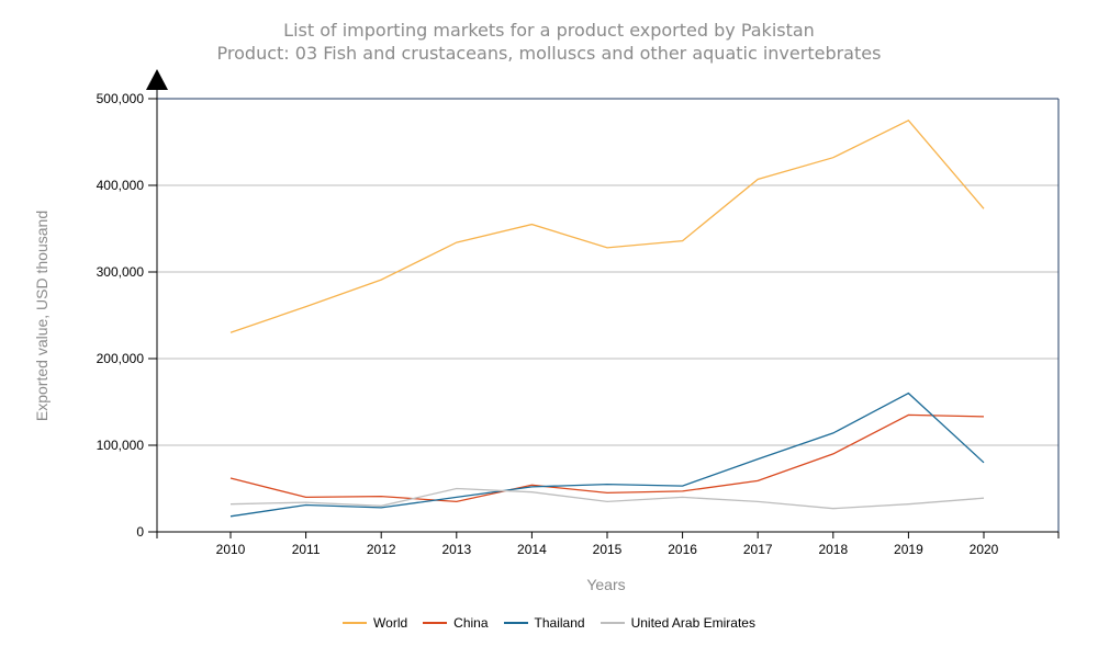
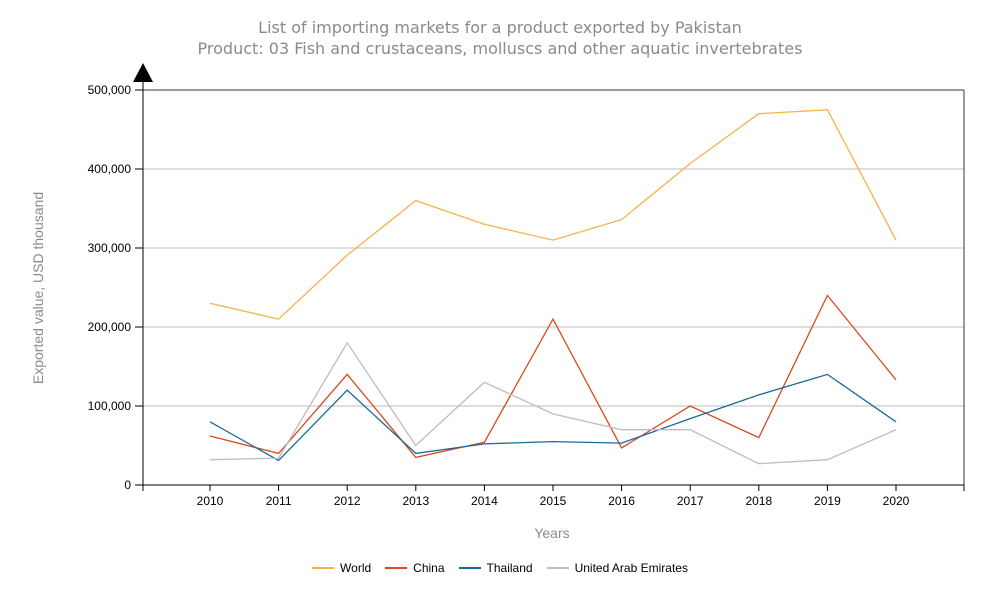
Thailand/2010: 20000 -> 80000
World/2011: 260000 -> 210000
China/2012: 40000 -> 140000
Thailand/2012: 30000 -> 120000
United Arab Emirates/2012: 30000 -> 180000
World/2013: 330000 -> 360000
World/2014: 360000 -> 330000
United Arab Emirates/2014: 50000 -> 130000
World/2015: 330000 -> 310000
China/2015: 40000 -> 210000
United Arab Emirates/2015: 40000 -> 90000
United Arab Emirates/2016: 40000 -> 70000
China/2017: 60000 -> 100000
United Arab Emirates/2017: 40000 -> 70000
World/2018: 430000 -> 470000
China/2018: 90000 -> 60000
China/2019: 140000 -> 240000
Thailand/2019: 160000 -> 140000
World/2020: 370000 -> 310000
United Arab Emirates/2020: 40000 -> 70000
